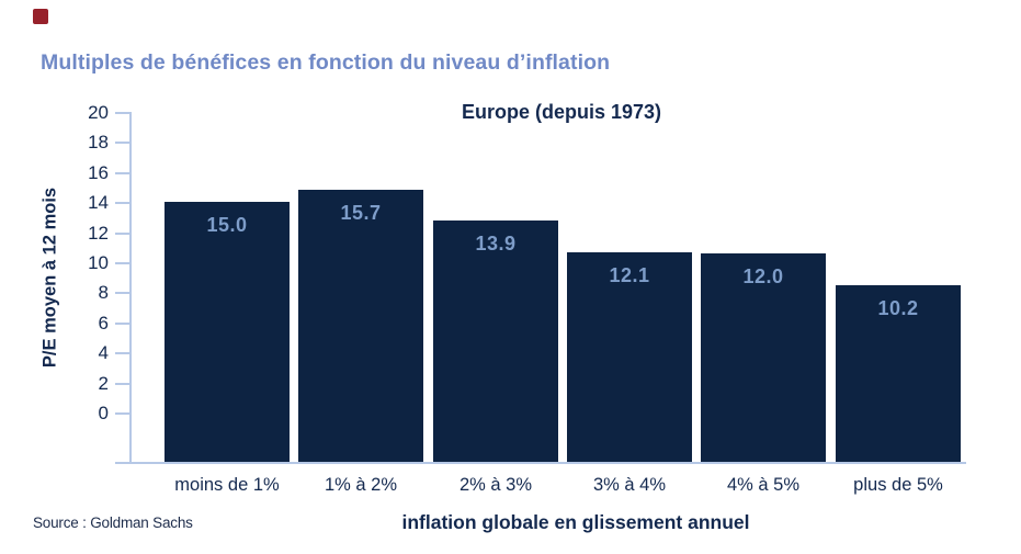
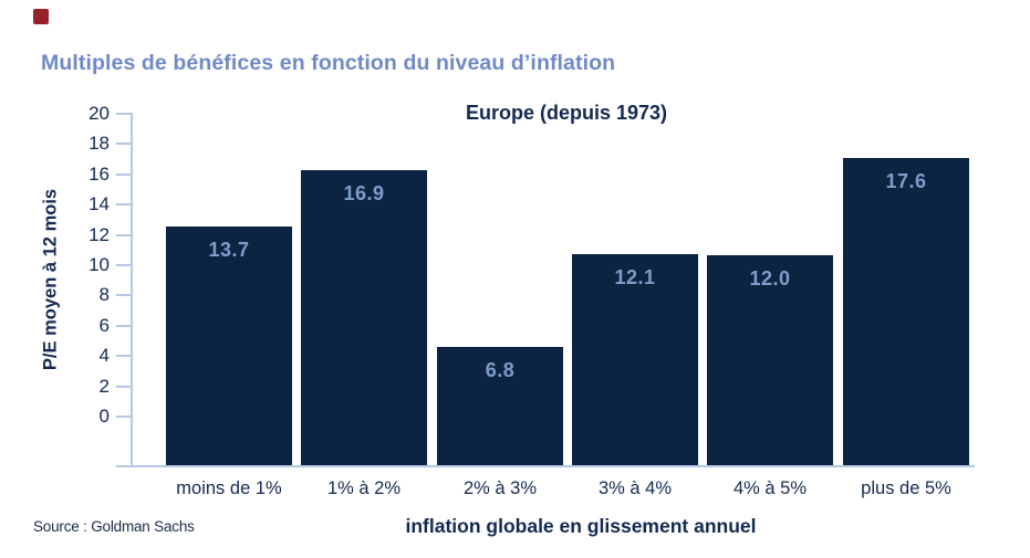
moins de 1%: 15.0 -> 13.7
1% à 2%: 15.7 -> 16.9
2% à 3%: 13.9 -> 6.8
plus de 5%: 10.2 -> 17.6
